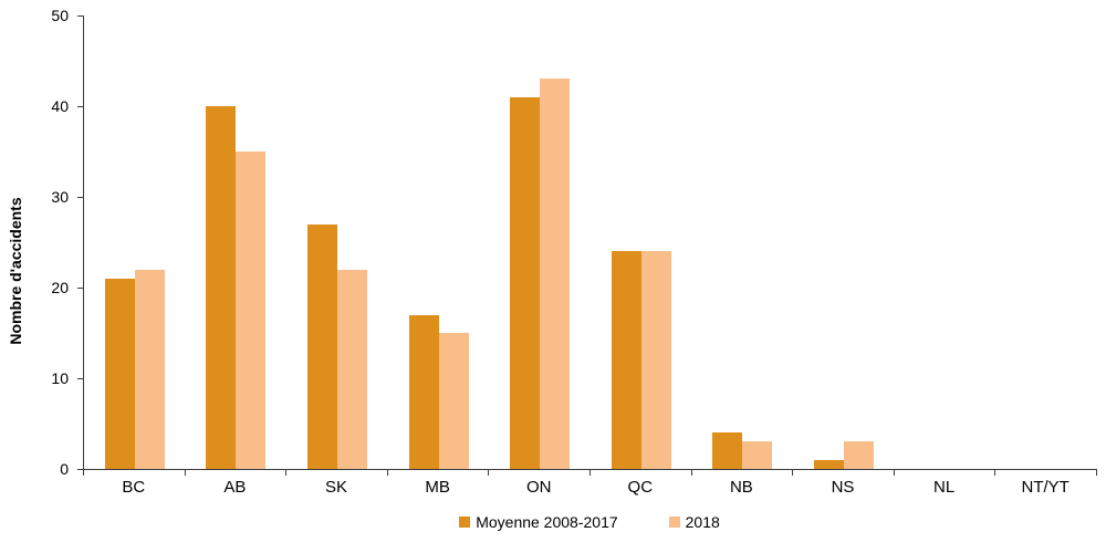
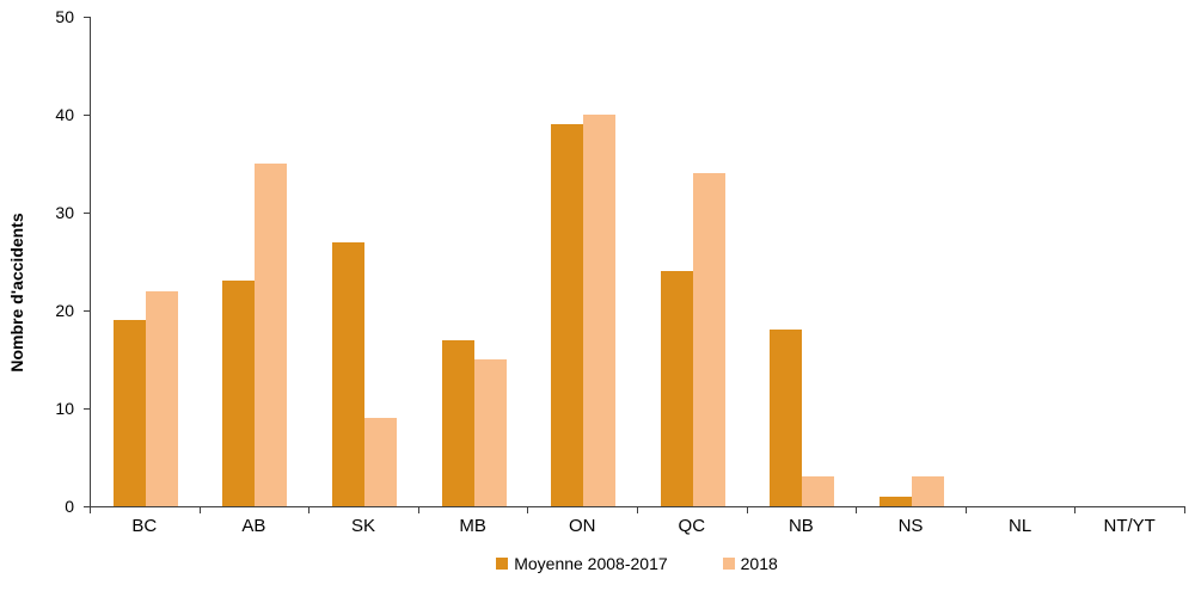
Moyenne 2008-2017/BC: 21 -> 19
Moyenne 2008-2017/AB: 40 -> 23
2018/SK: 22 -> 9
Moyenne 2008-2017/ON: 41 -> 39
2018/ON: 43 -> 40
2018/QC: 24 -> 34
Moyenne 2008-2017/NB: 4 -> 18
